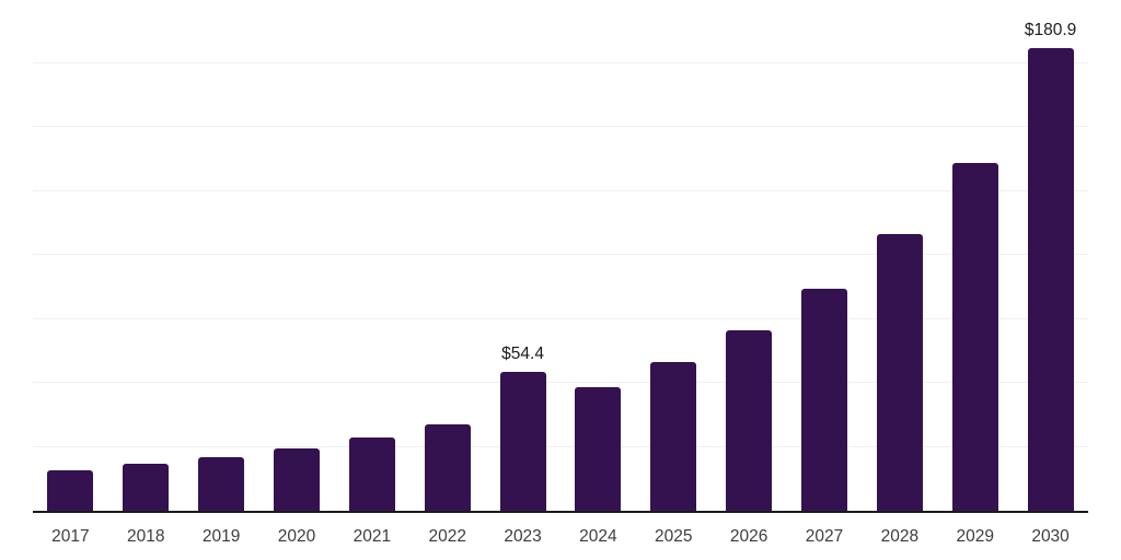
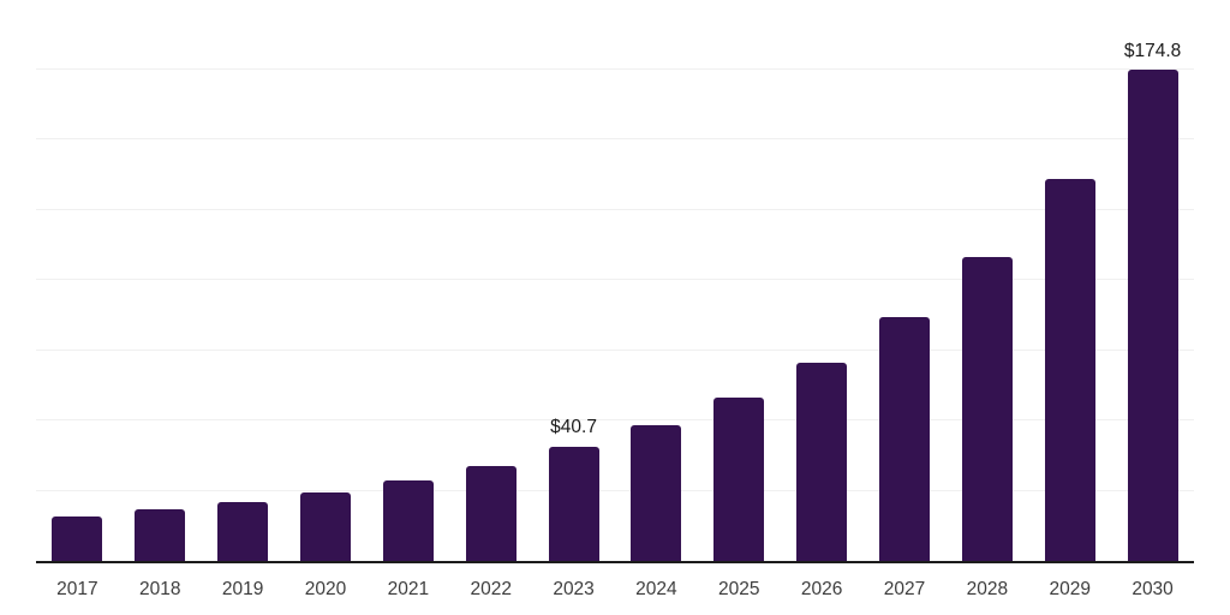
2023: $54.4 -> $40.7
2030: $180.9 -> $174.8
